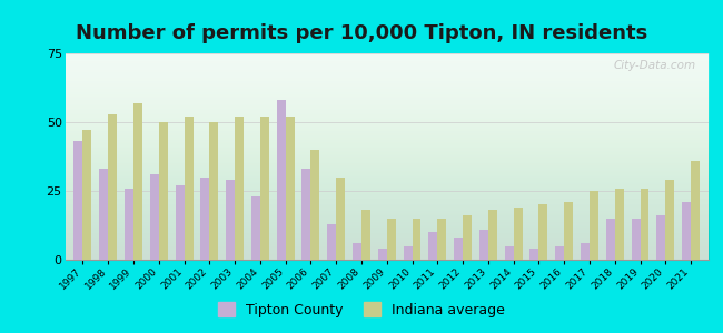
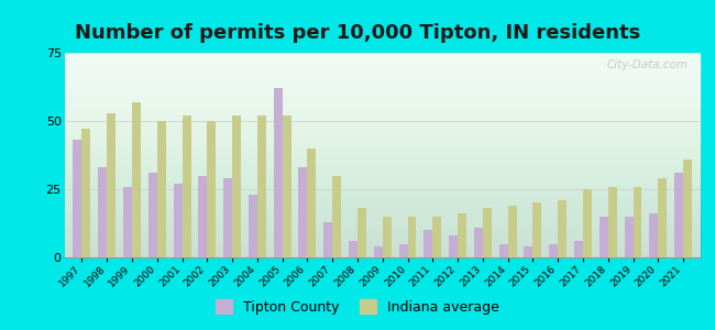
Tipton County/2005: 58 -> 62
Tipton County/2021: 21 -> 31
